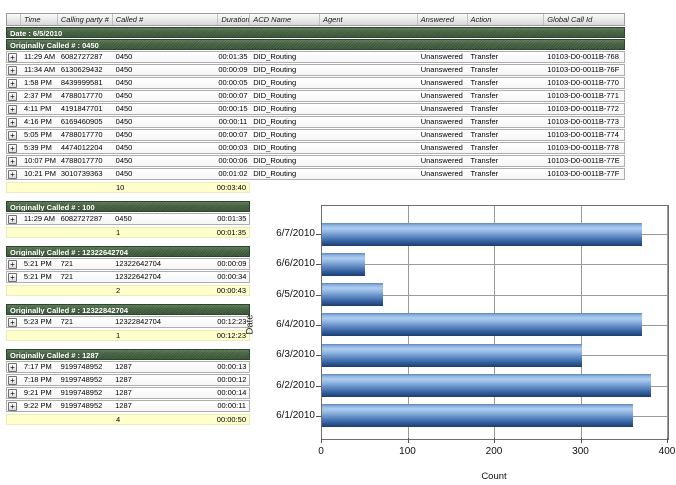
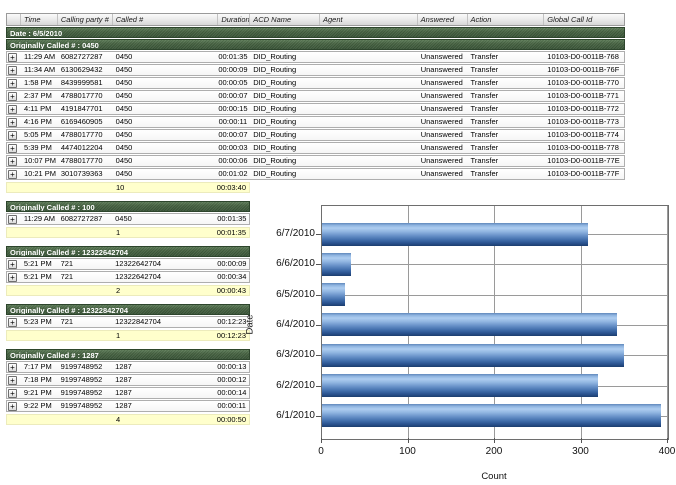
6/7/2010: 370 -> 310
6/6/2010: 50 -> 30
6/5/2010: 70 -> 30
6/4/2010: 370 -> 340
6/3/2010: 300 -> 350
6/2/2010: 380 -> 320
6/1/2010: 360 -> 390
